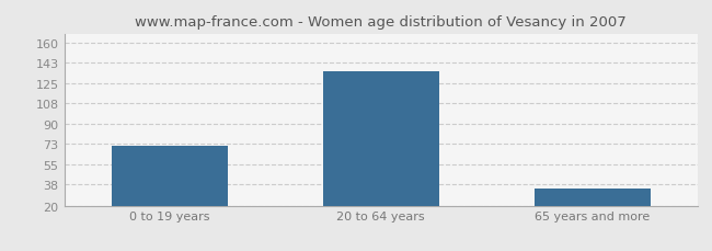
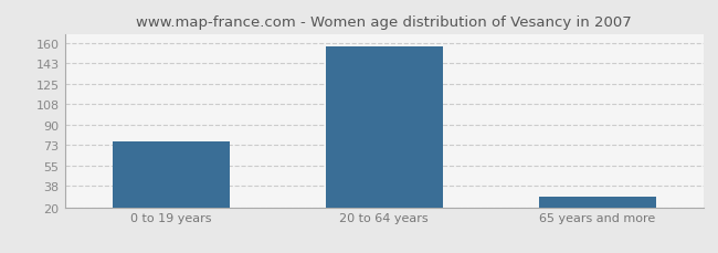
0 to 19 years: 71 -> 76
20 to 64 years: 135 -> 157
65 years and more: 35 -> 29
